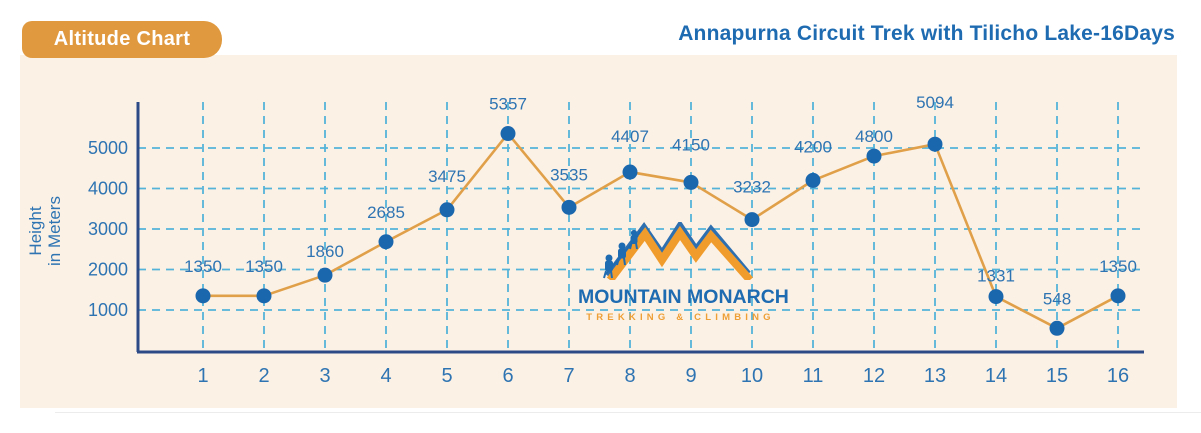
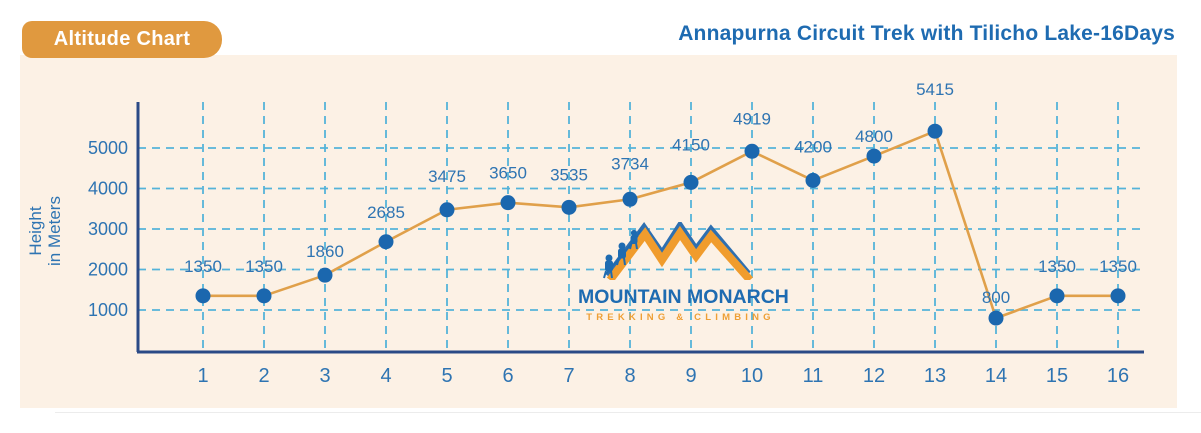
6: 5357 -> 3650
8: 4407 -> 3734
10: 3232 -> 4919
13: 5094 -> 5415
14: 1331 -> 800
15: 548 -> 1350
